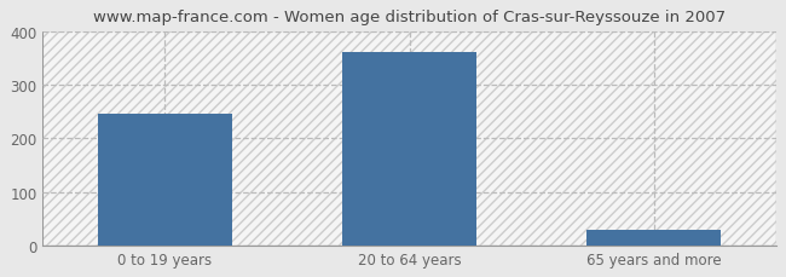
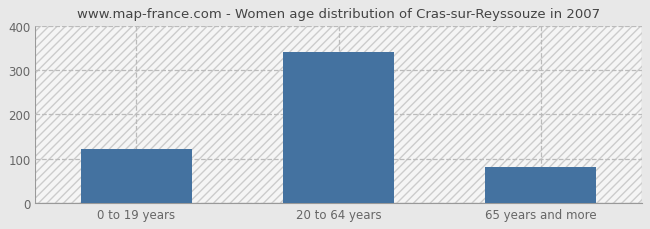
0 to 19 years: 245 -> 122
20 to 64 years: 360 -> 341
65 years and more: 30 -> 80
